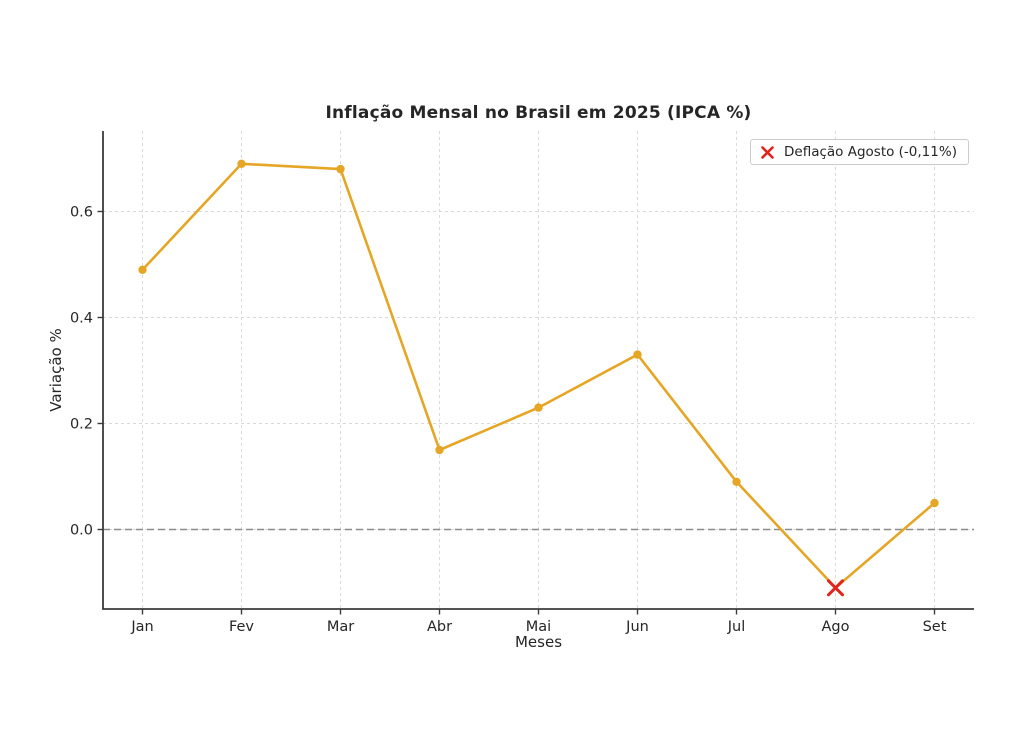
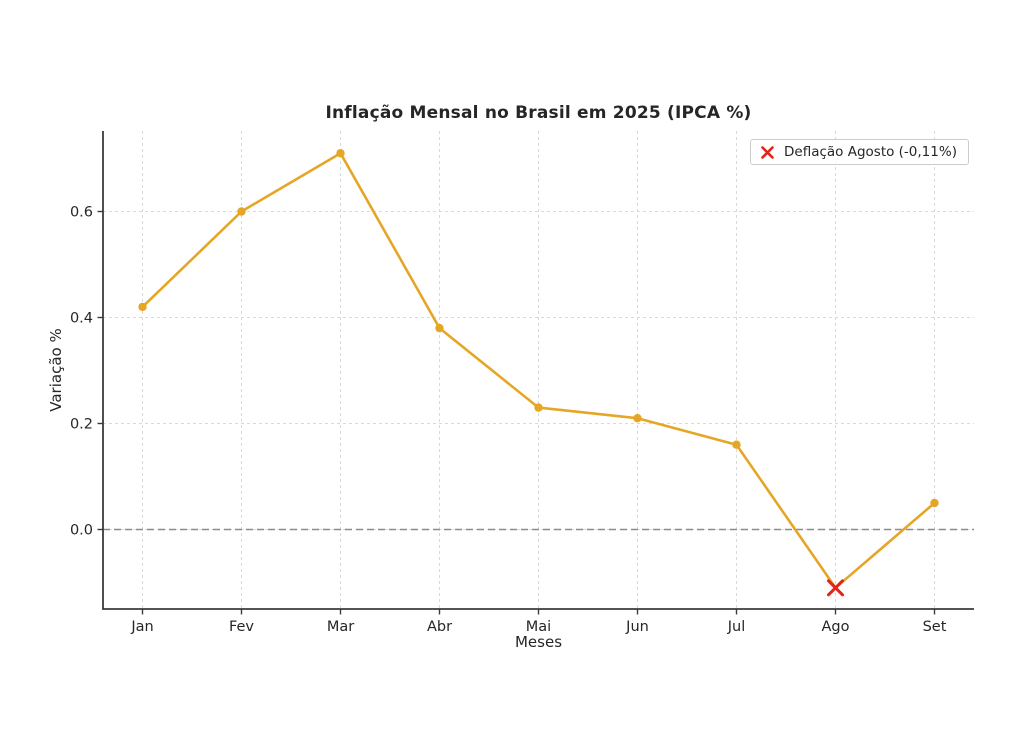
Jan: 0.49 -> 0.42
Fev: 0.69 -> 0.60
Mar: 0.68 -> 0.71
Abr: 0.15 -> 0.38
Jun: 0.33 -> 0.21
Jul: 0.09 -> 0.16
